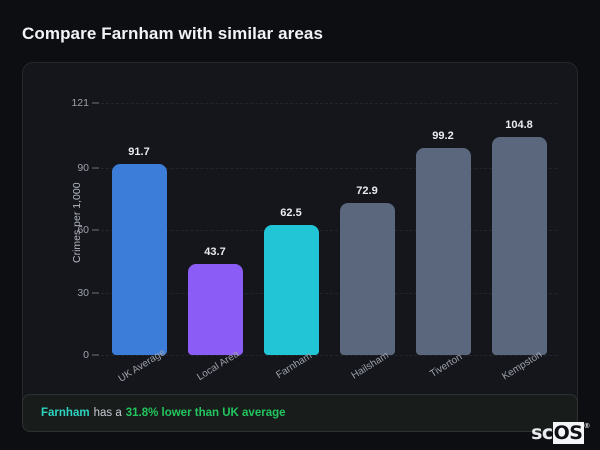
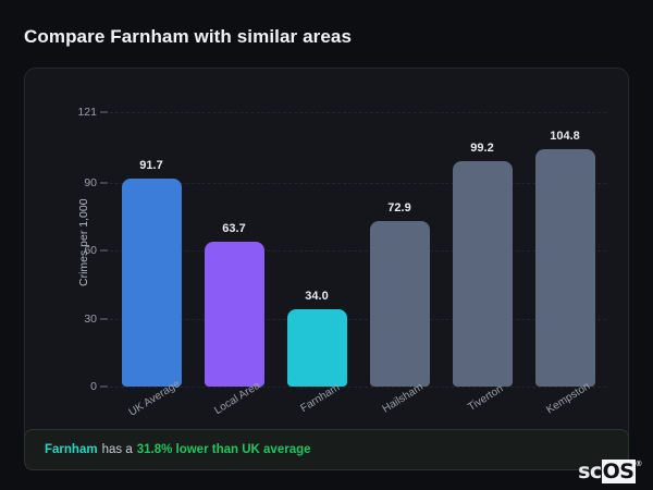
Local Area: 43.7 -> 63.7
Farnham: 62.5 -> 34.0
